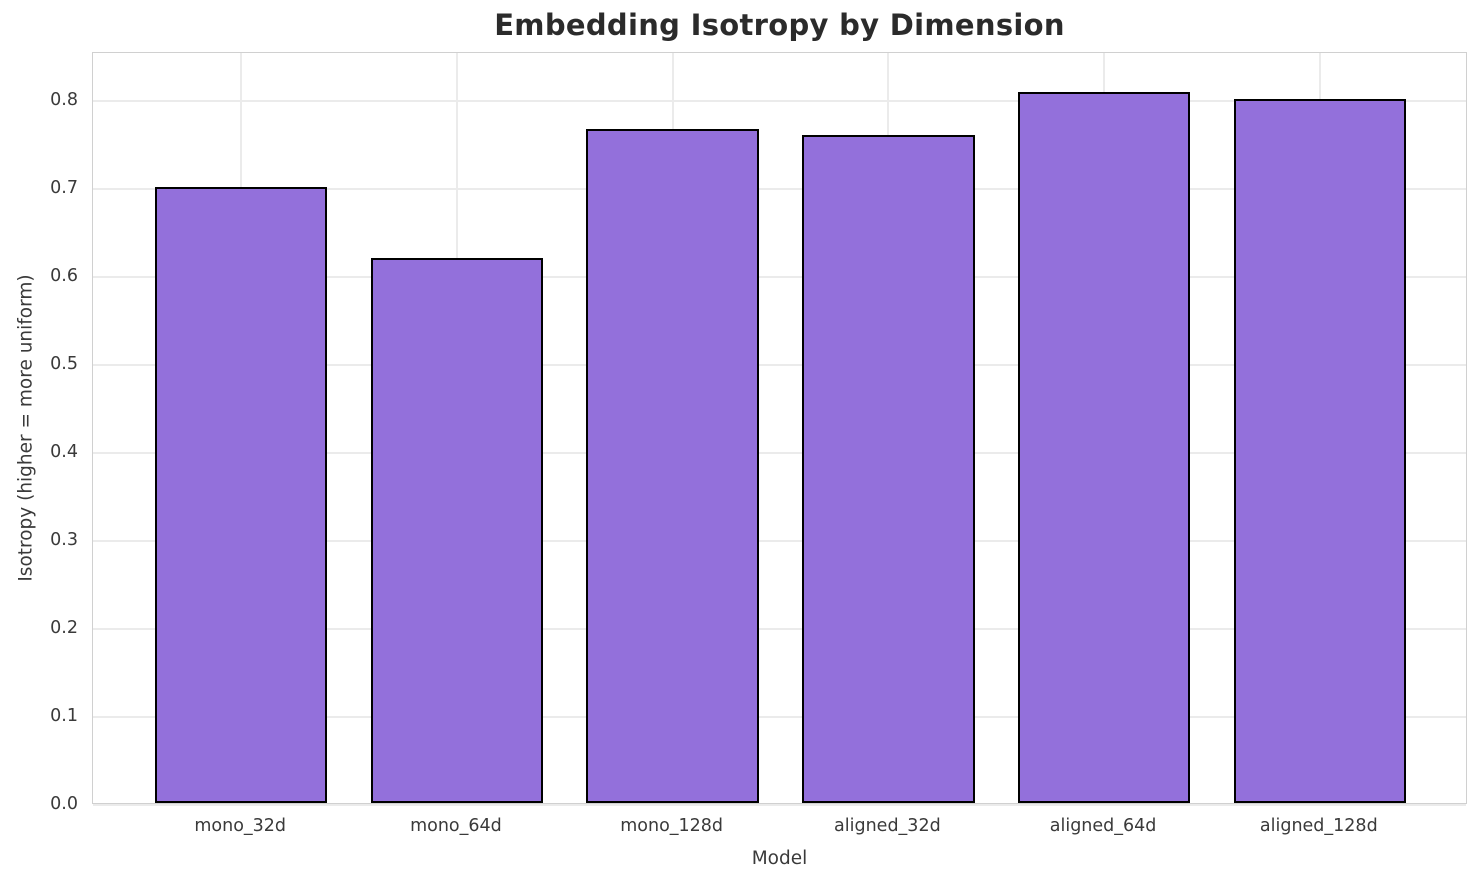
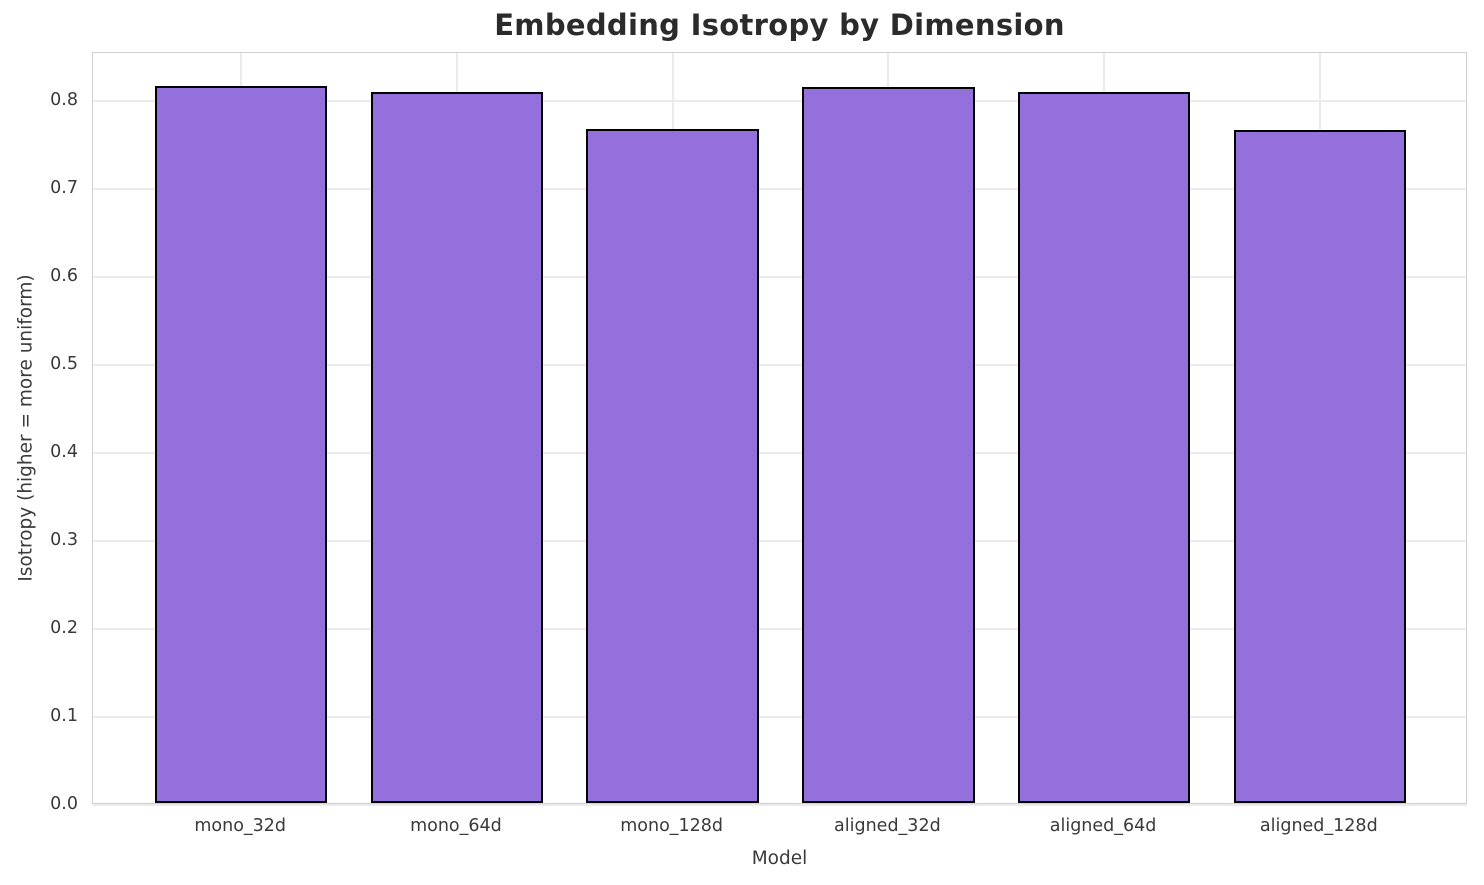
mono_32d: 0.70 -> 0.81
mono_64d: 0.62 -> 0.81
aligned_32d: 0.76 -> 0.81
aligned_128d: 0.80 -> 0.77
